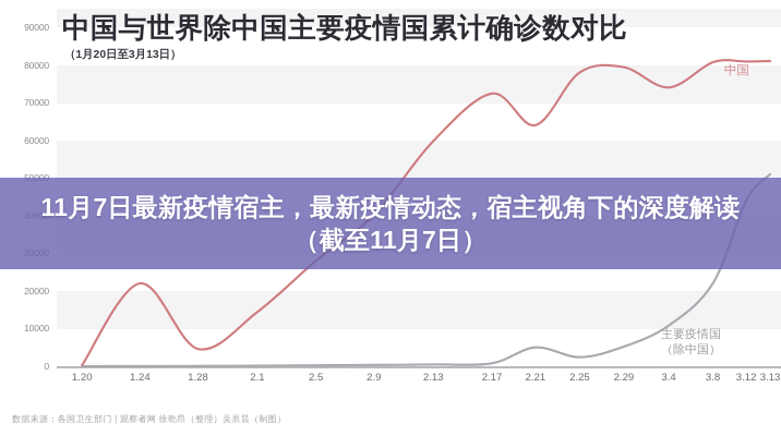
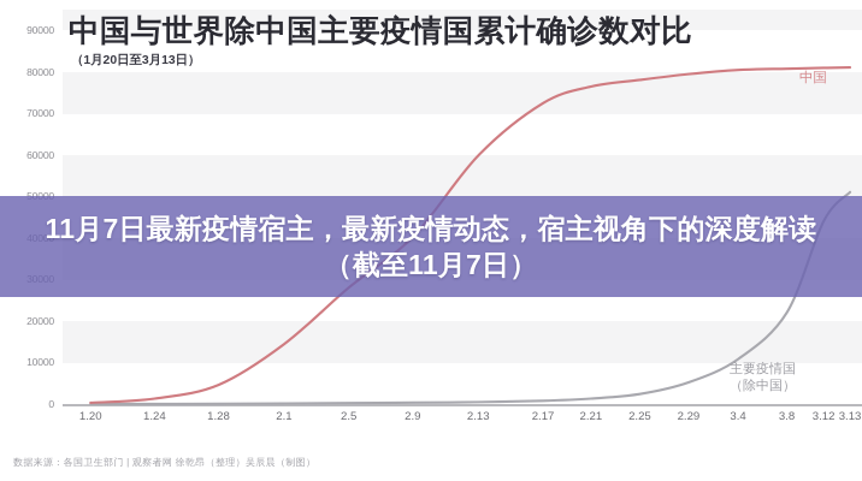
中国/1.24: 22000 -> 1000
中国/2.21: 64000 -> 76000
主要疫情国（除中国）/2.21: 5000 -> 1000
中国/3.4: 74000 -> 80000
